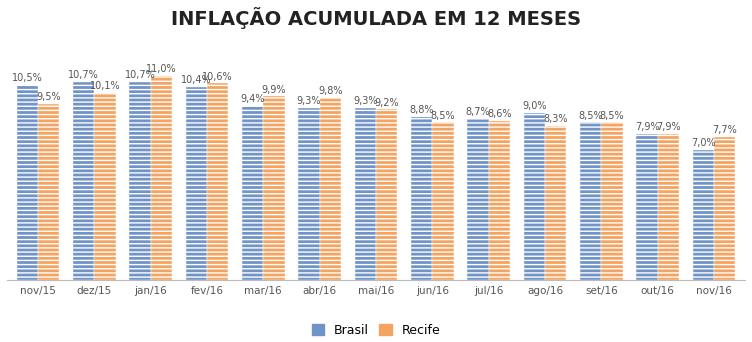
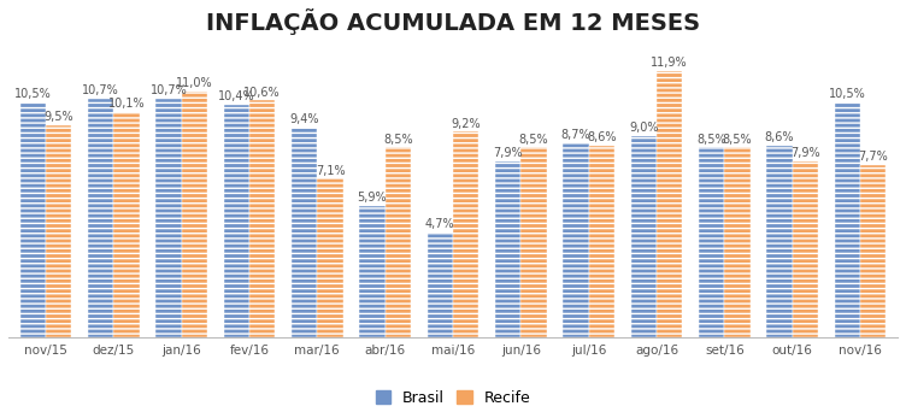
Recife/mar/16: 9,9% -> 7,1%
Brasil/abr/16: 9,3% -> 5,9%
Recife/abr/16: 9,8% -> 8,5%
Brasil/mai/16: 9,3% -> 4,7%
Brasil/jun/16: 8,8% -> 7,9%
Recife/ago/16: 8,3% -> 11,9%
Brasil/out/16: 7,9% -> 8,6%
Brasil/nov/16: 7,0% -> 10,5%
